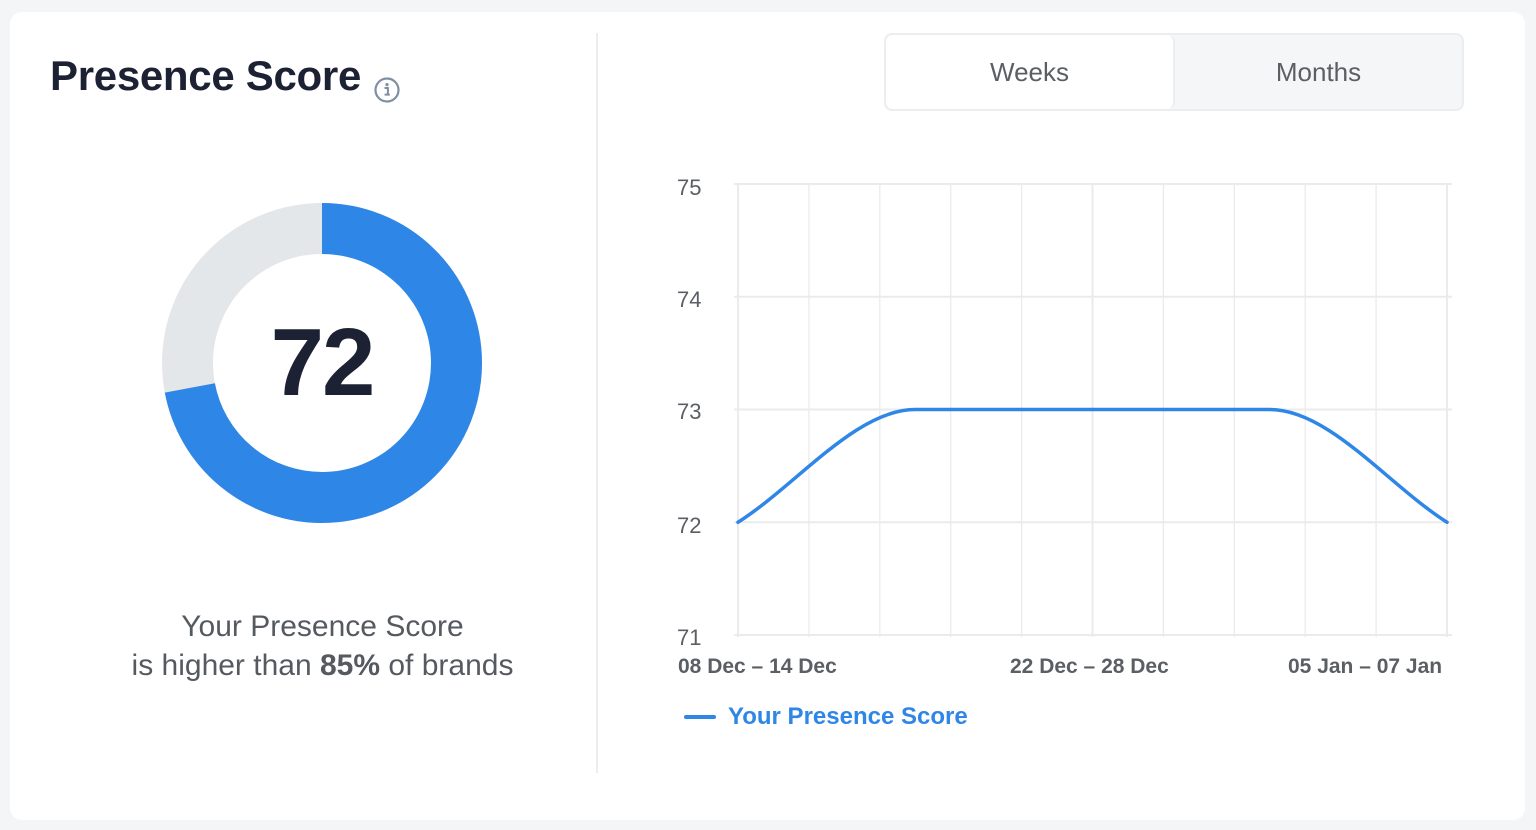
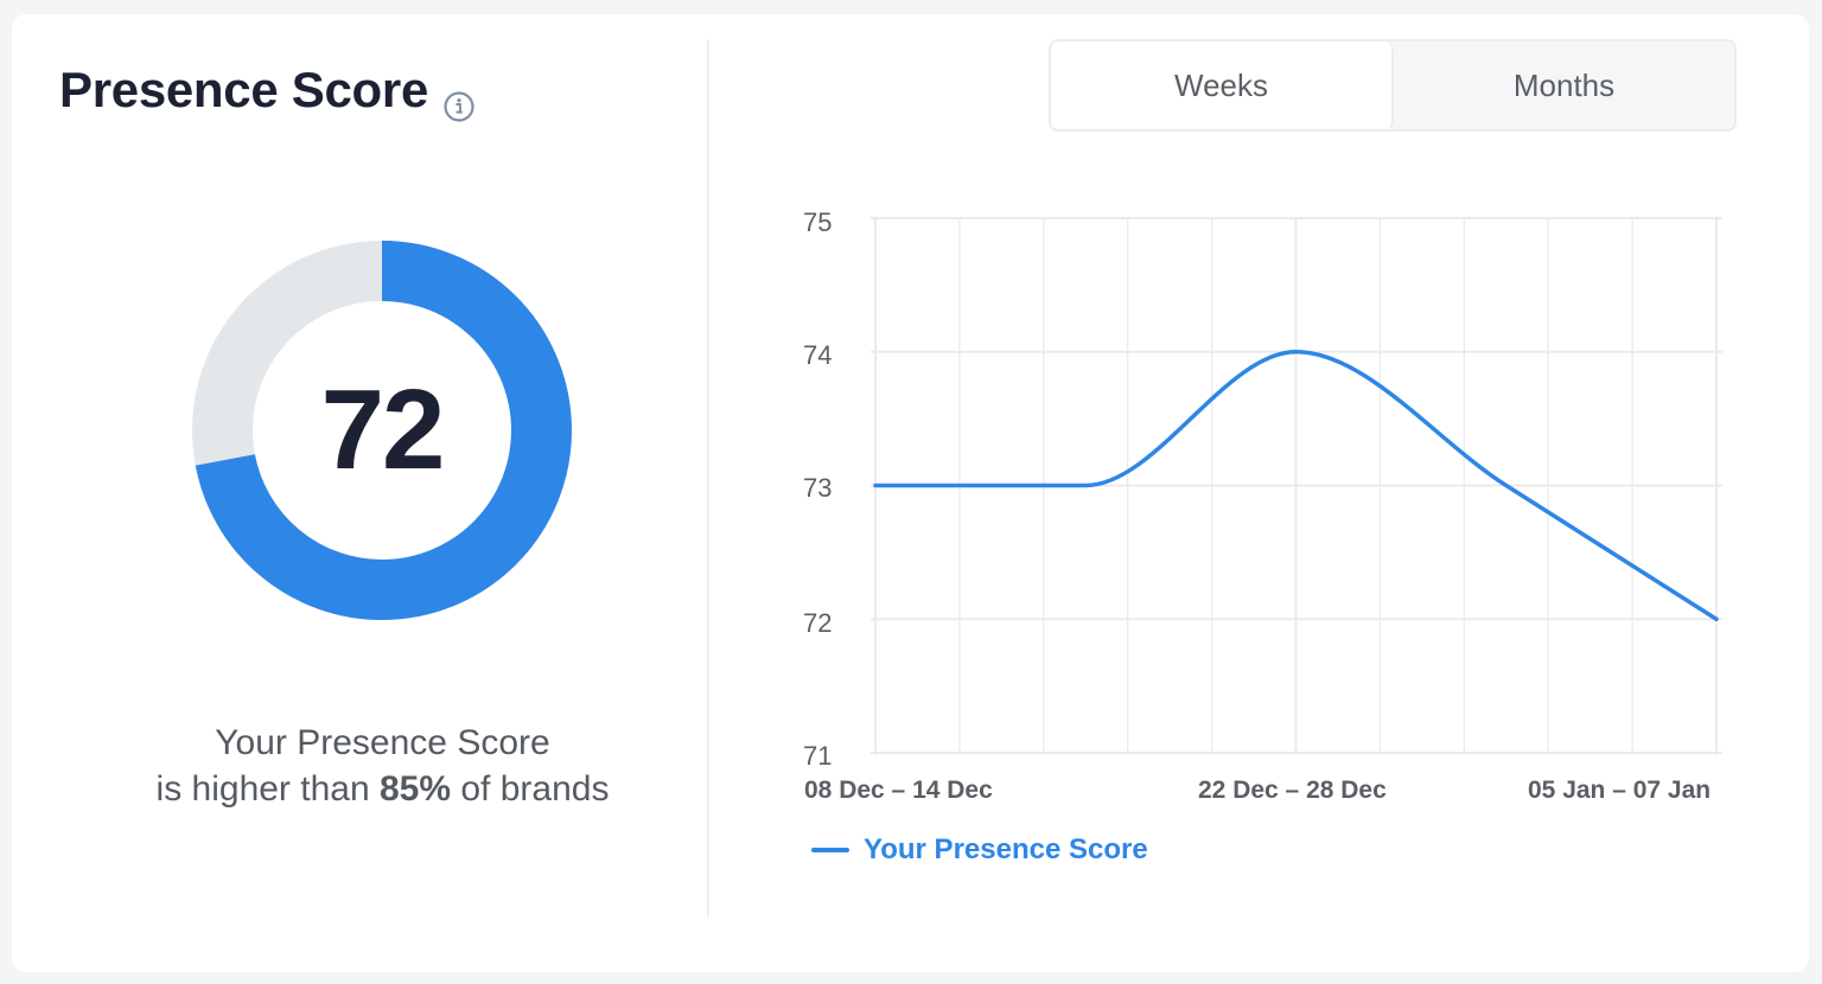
08 Dec – 14 Dec: 72 -> 73
22 Dec – 28 Dec: 73 -> 74
